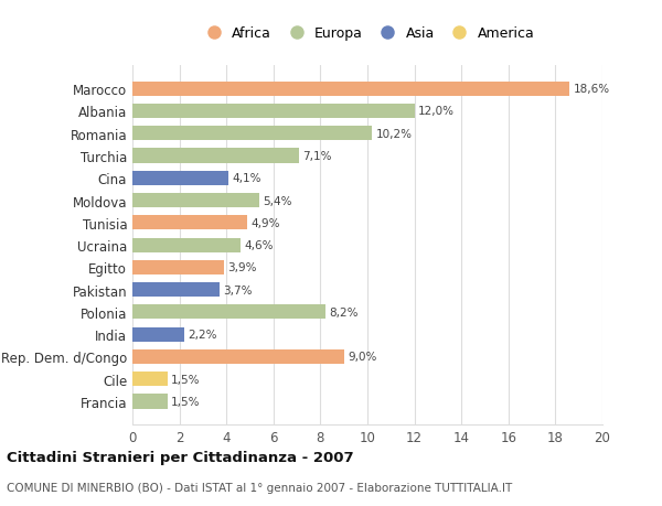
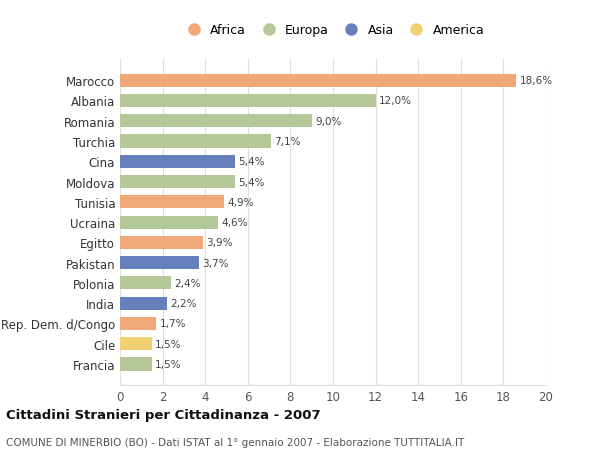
Romania: 10,2% -> 9,0%
Cina: 4,1% -> 5,4%
Polonia: 8,2% -> 2,4%
Rep. Dem. d/Congo: 9,0% -> 1,7%
